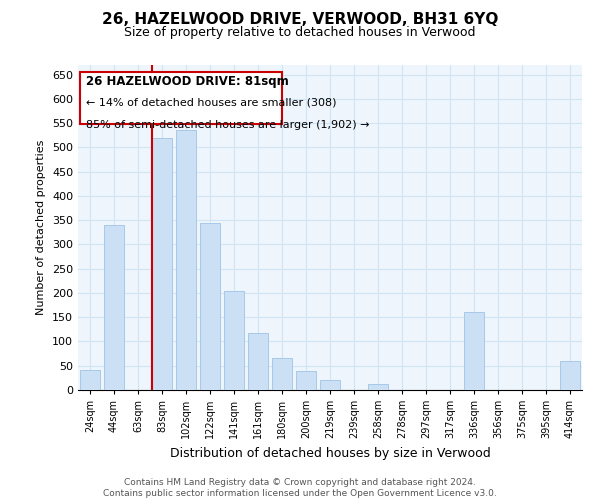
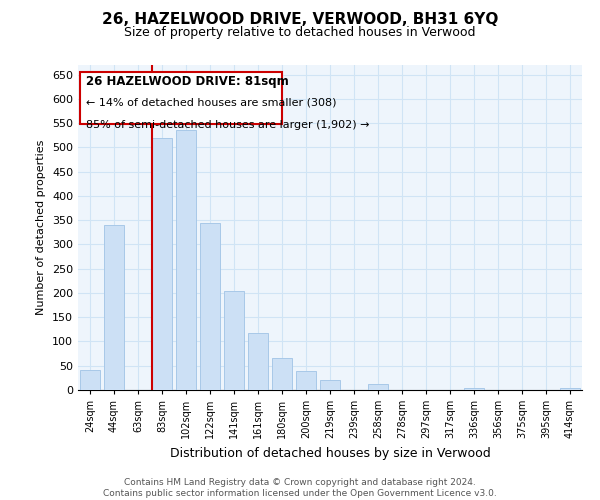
336sqm: 160 -> 4
414sqm: 60 -> 4
